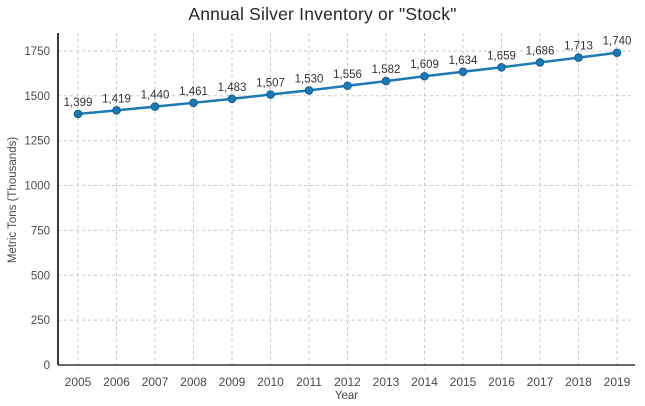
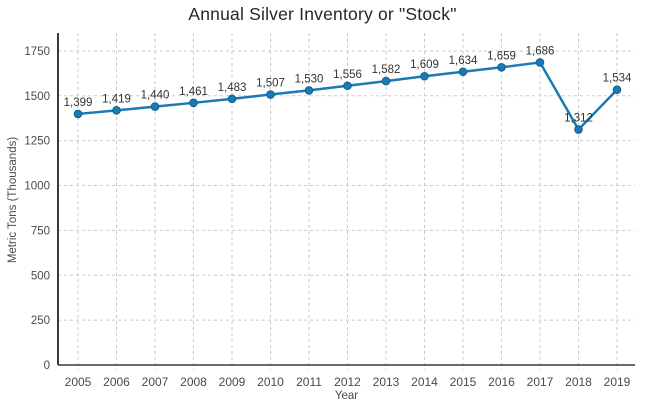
2018: 1,713 -> 1,312
2019: 1,740 -> 1,534
